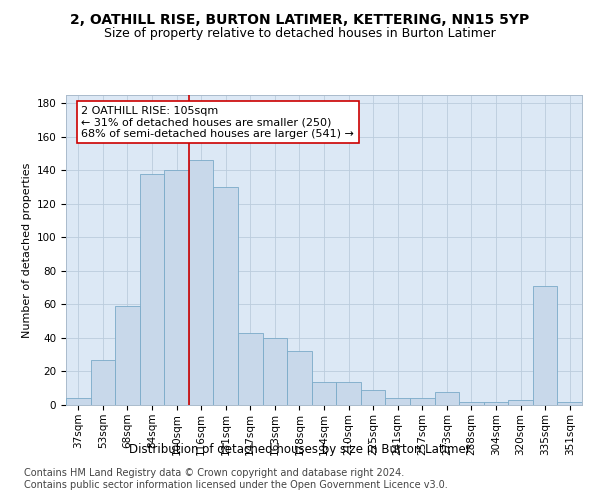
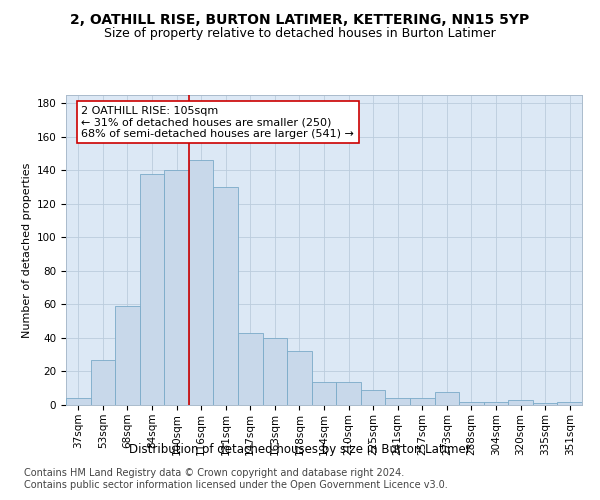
335sqm: 71 -> 1
